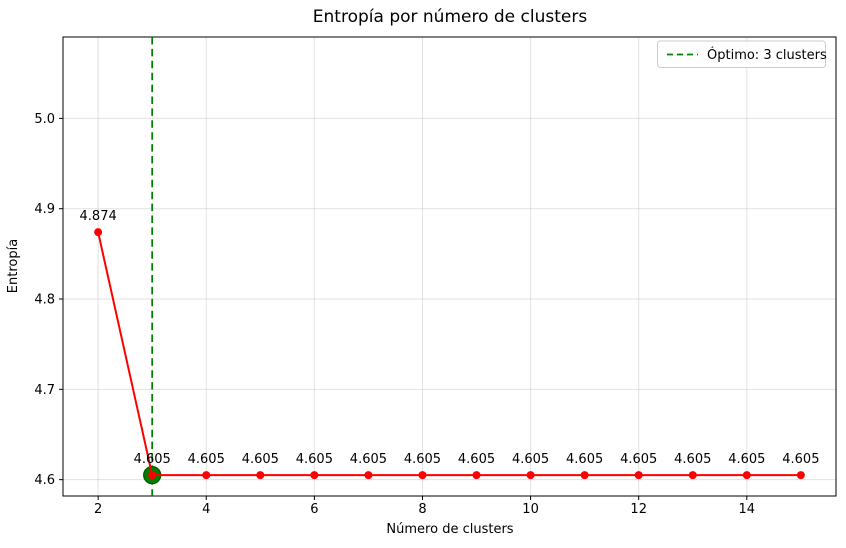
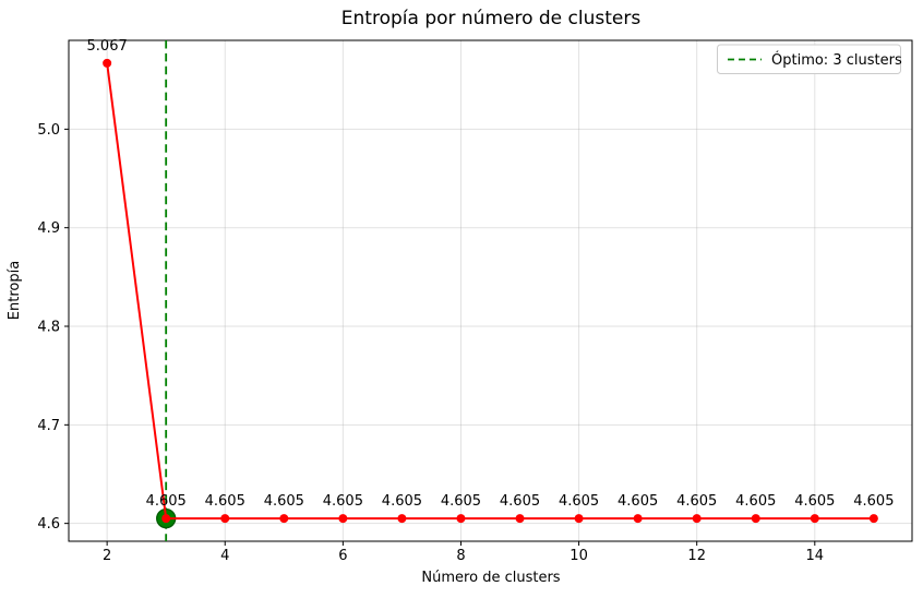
2: 4.874 -> 5.067
